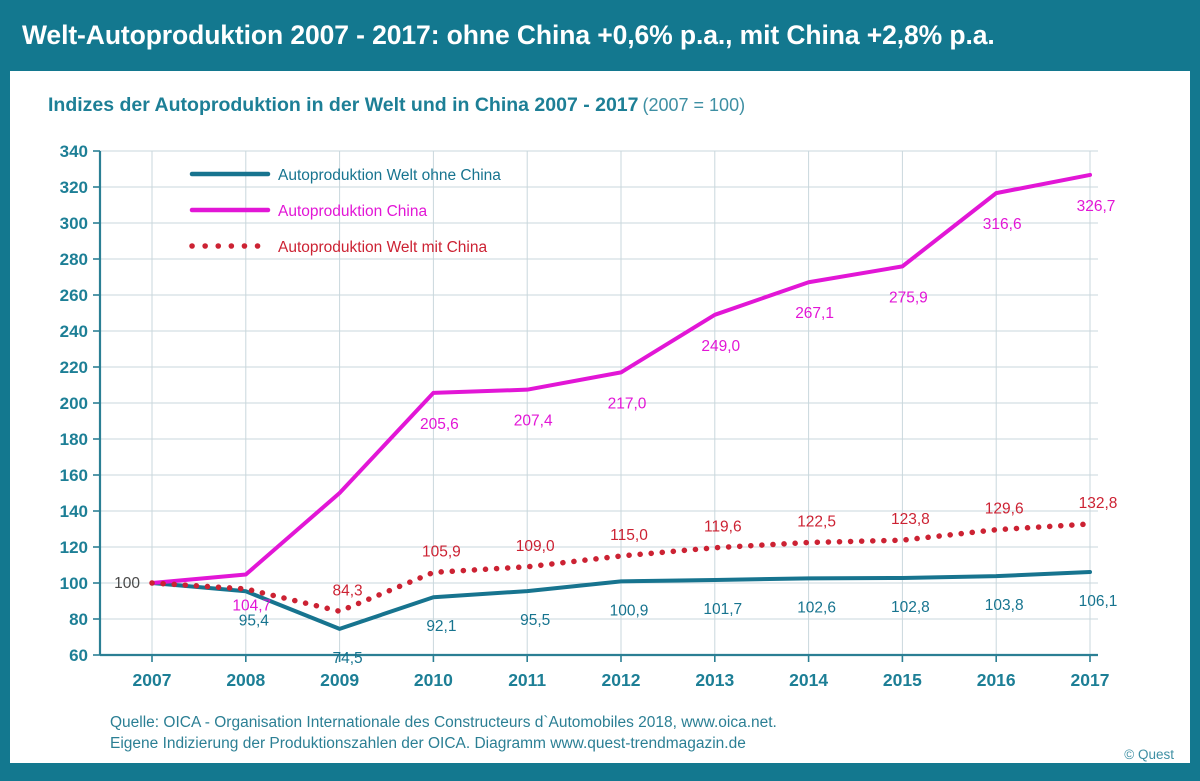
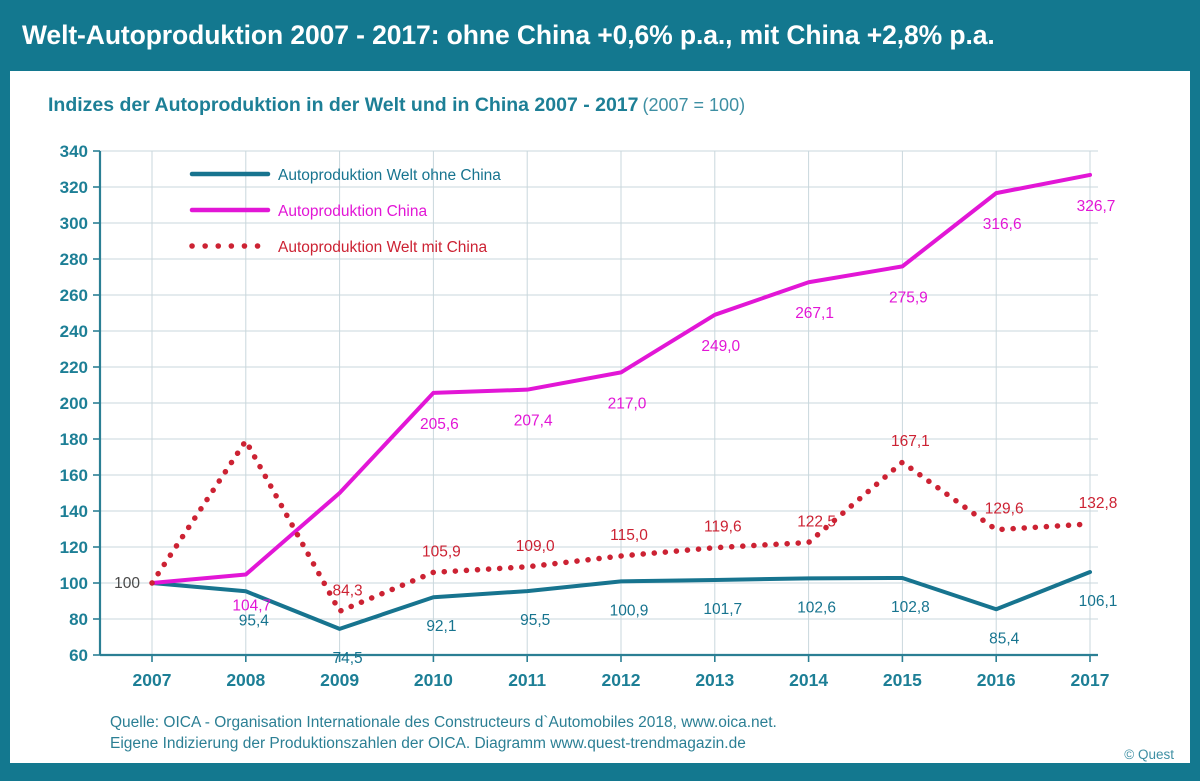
Autoproduktion Welt mit China/2008: 97 -> 179
Autoproduktion Welt mit China/2015: 123,8 -> 167,1
Autoproduktion Welt ohne China/2016: 103,8 -> 85,4
